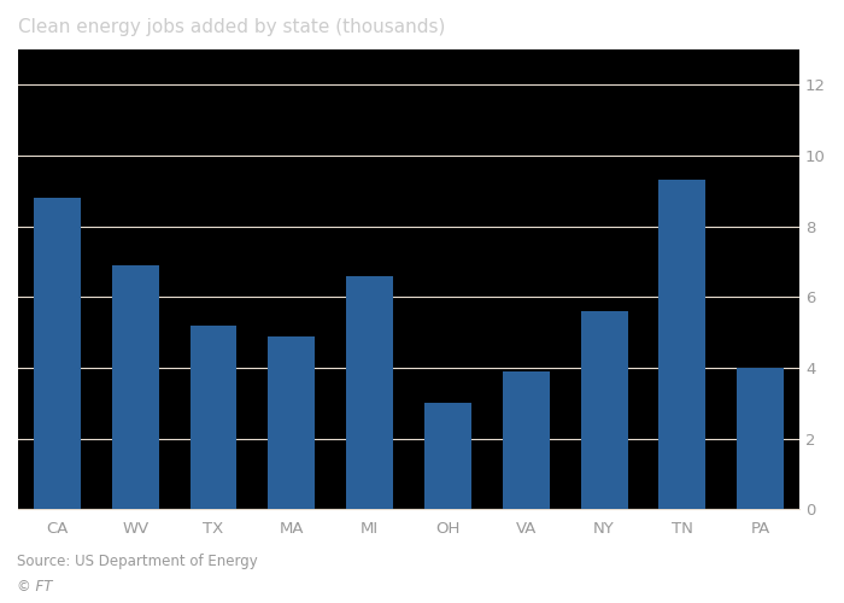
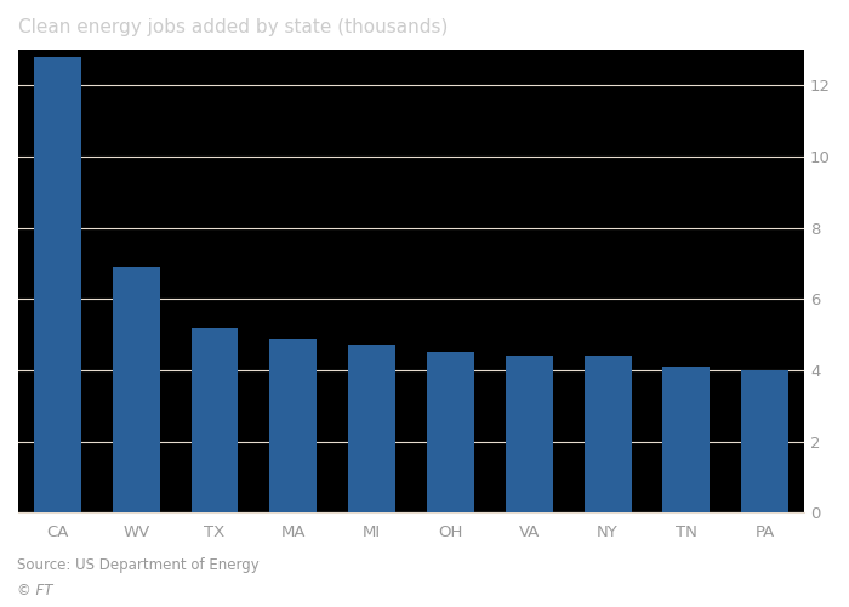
CA: 8.8 -> 12.8
MI: 6.6 -> 4.7
OH: 3.0 -> 4.5
VA: 3.9 -> 4.4
NY: 5.6 -> 4.4
TN: 9.3 -> 4.1
